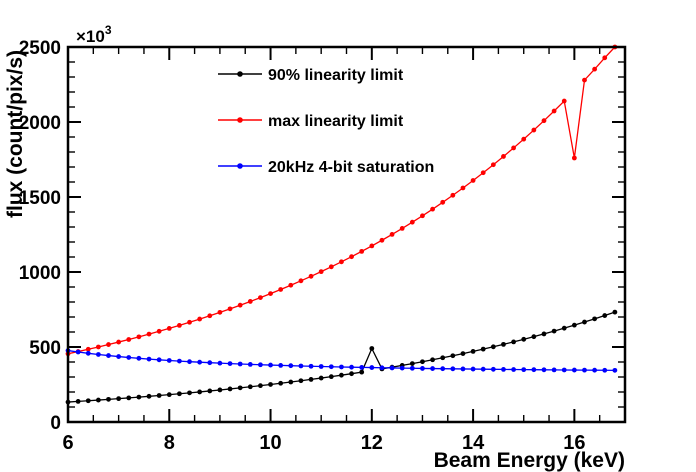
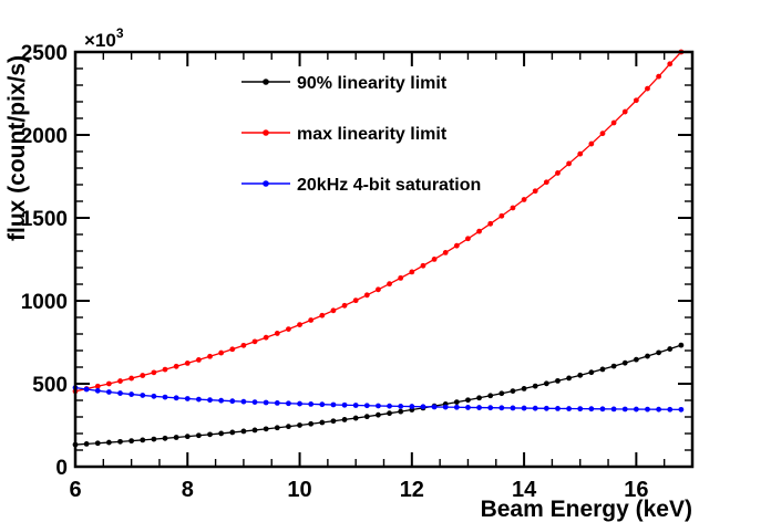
90% linearity limit/12: 490 -> 340
max linearity limit/16: 1760 -> 2210
